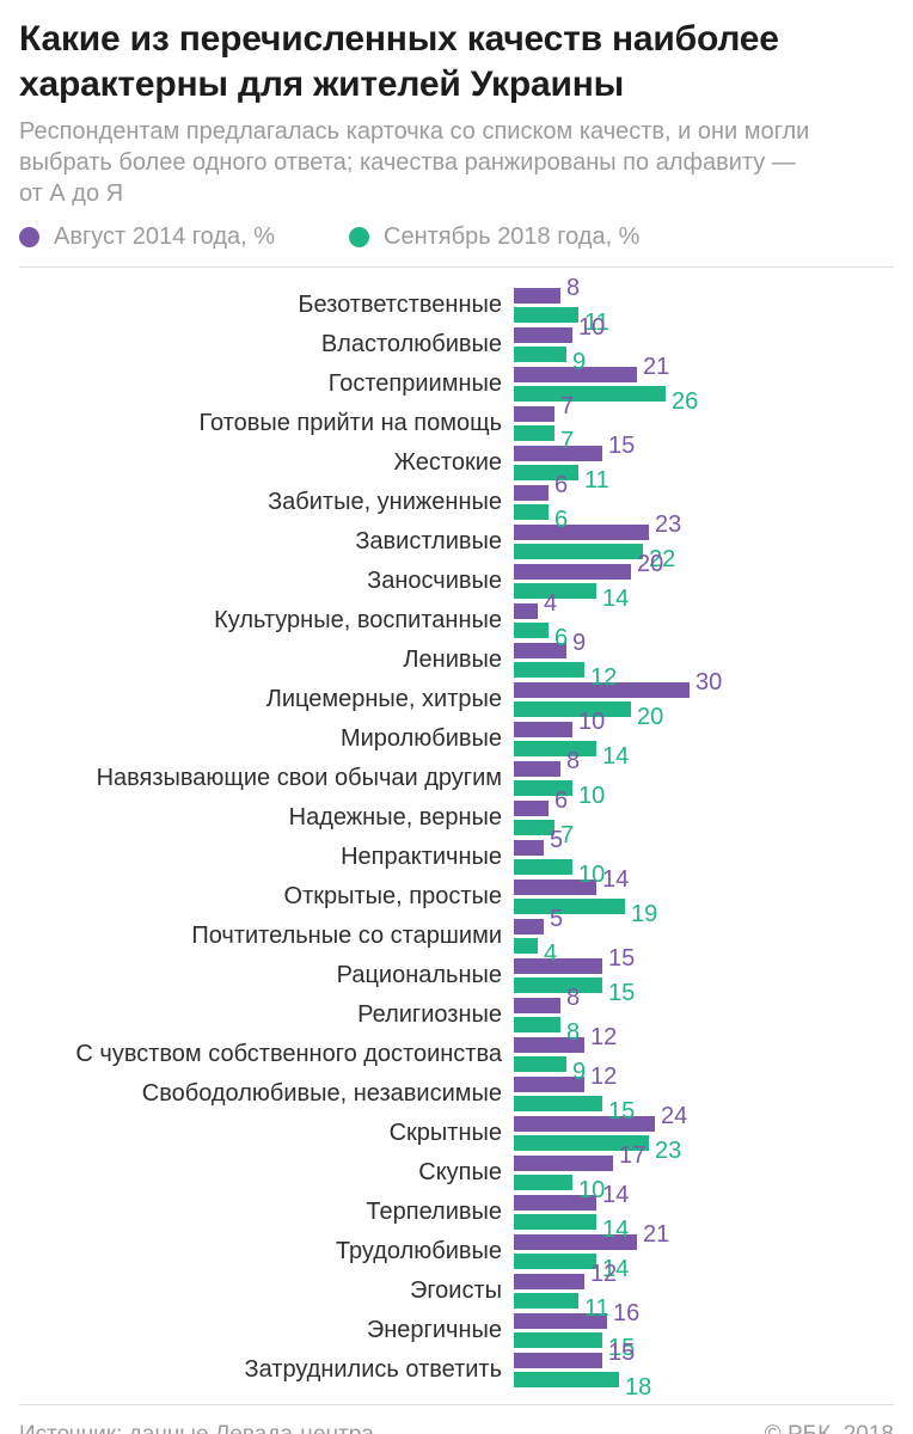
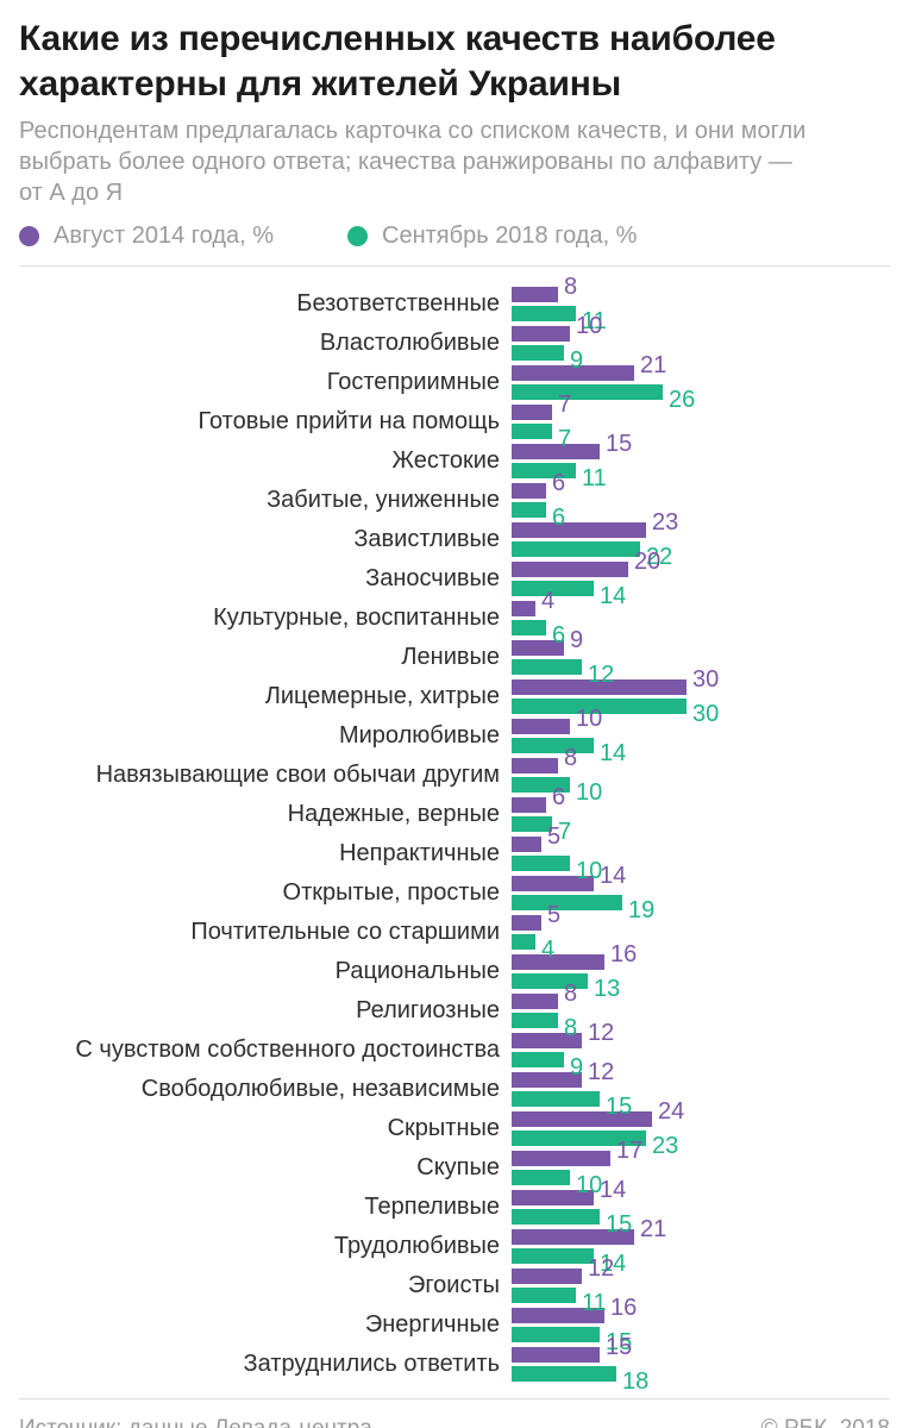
Сентябрь 2018 года, %/Лицемерные, хитрые: 20 -> 30
Август 2014 года, %/Рациональные: 15 -> 16
Сентябрь 2018 года, %/Рациональные: 15 -> 13
Сентябрь 2018 года, %/Терпеливые: 14 -> 15
